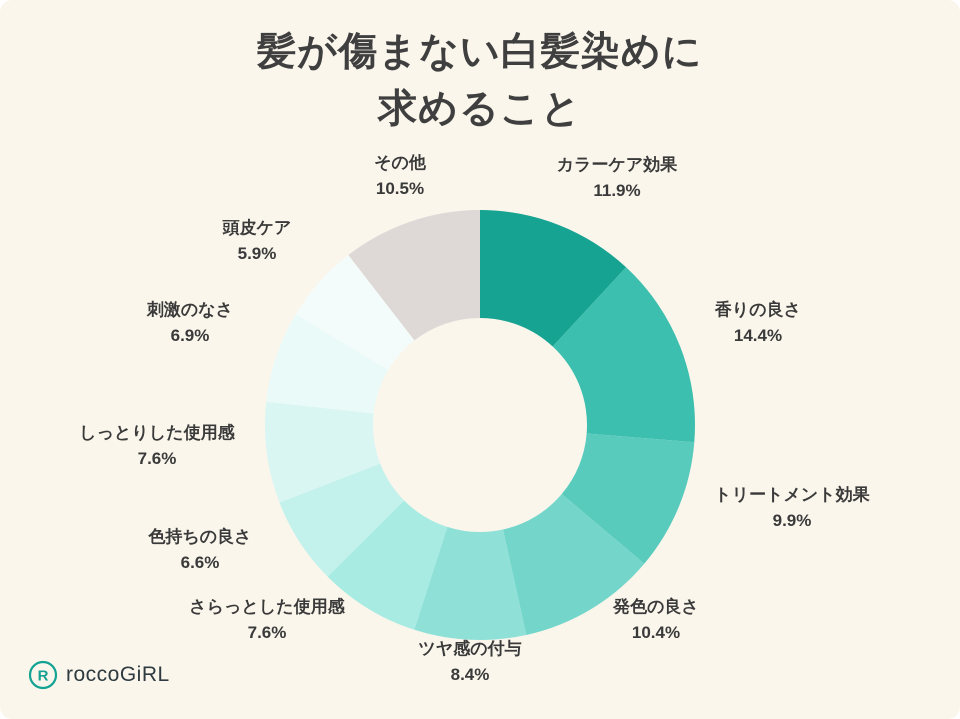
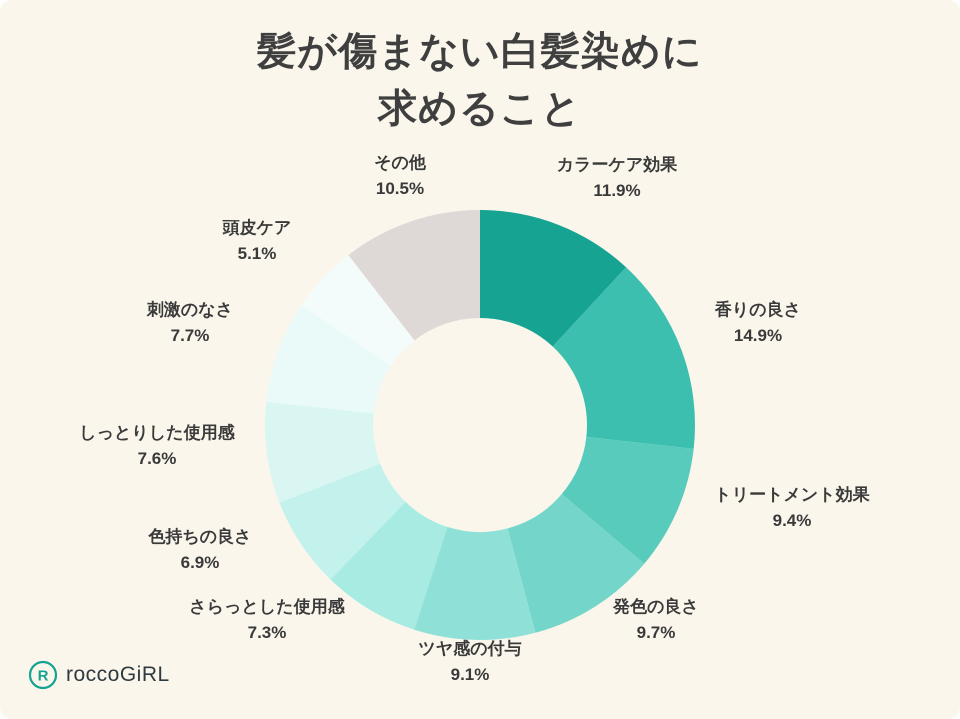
香りの良さ: 14.4% -> 14.9%
トリートメント効果: 9.9% -> 9.4%
発色の良さ: 10.4% -> 9.7%
ツヤ感の付与: 8.4% -> 9.1%
さらっとした使用感: 7.6% -> 7.3%
色持ちの良さ: 6.6% -> 6.9%
刺激のなさ: 6.9% -> 7.7%
頭皮ケア: 5.9% -> 5.1%
